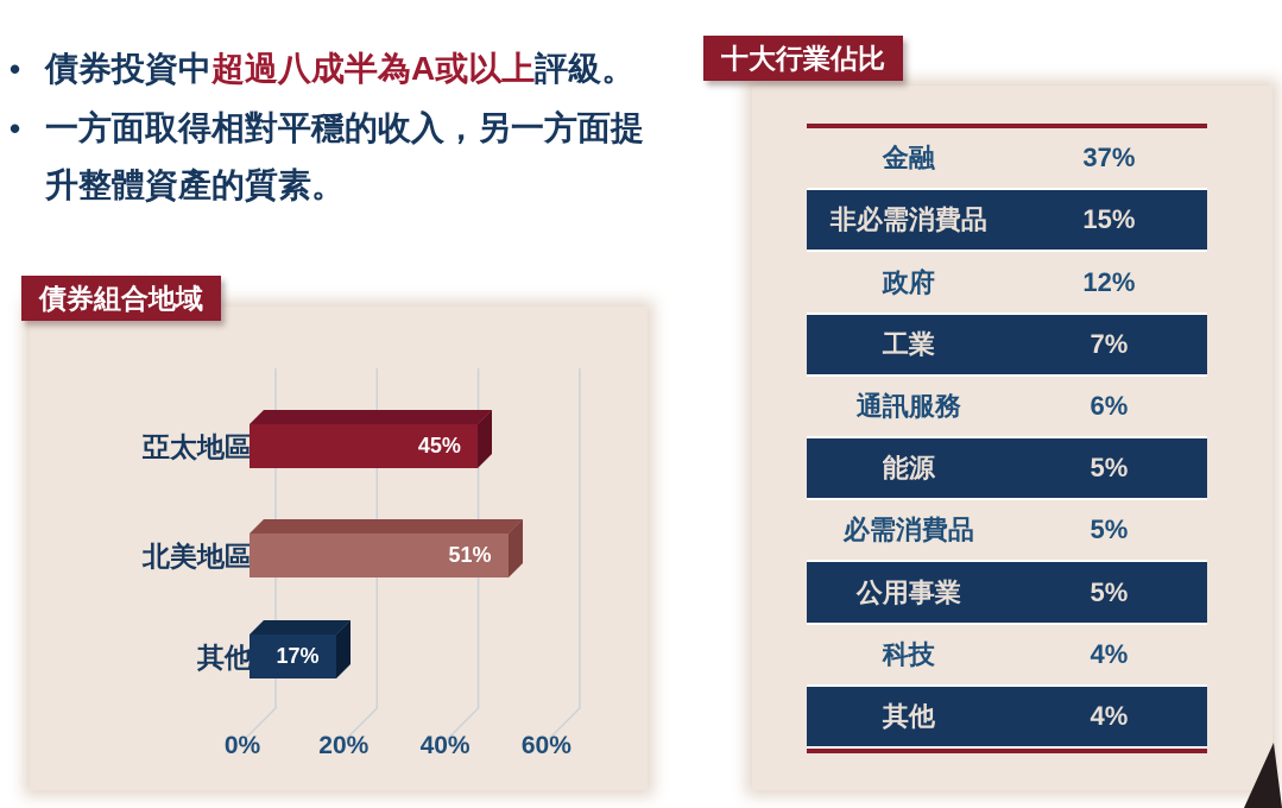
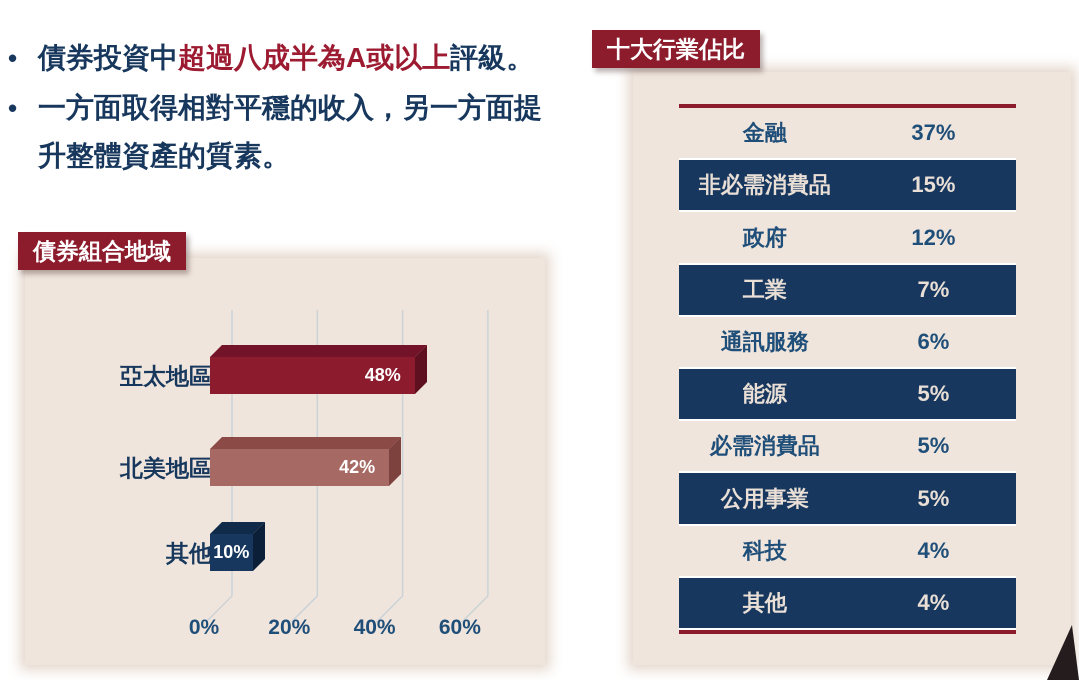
債券組合地域/亞太地區: 45% -> 48%
債券組合地域/北美地區: 51% -> 42%
債券組合地域/其他: 17% -> 10%
